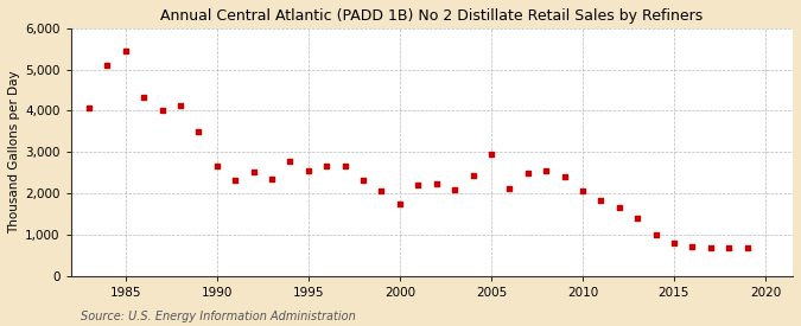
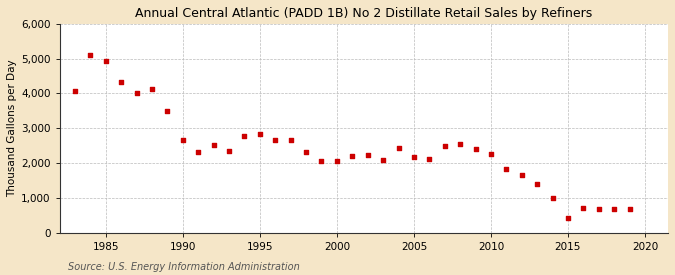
1985: 5,450 -> 4,940
1995: 2,550 -> 2,840
2000: 1,750 -> 2,050
2005: 2,950 -> 2,170
2010: 2,050 -> 2,270
2015: 800 -> 420
